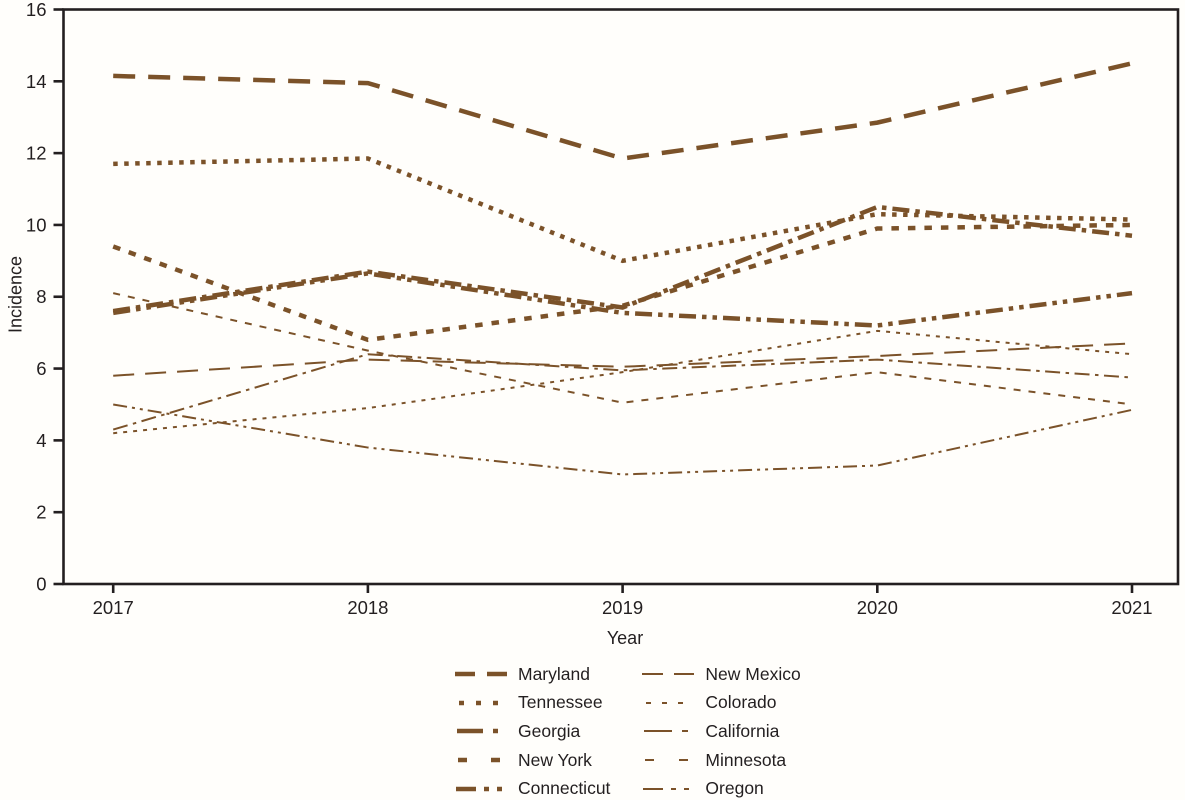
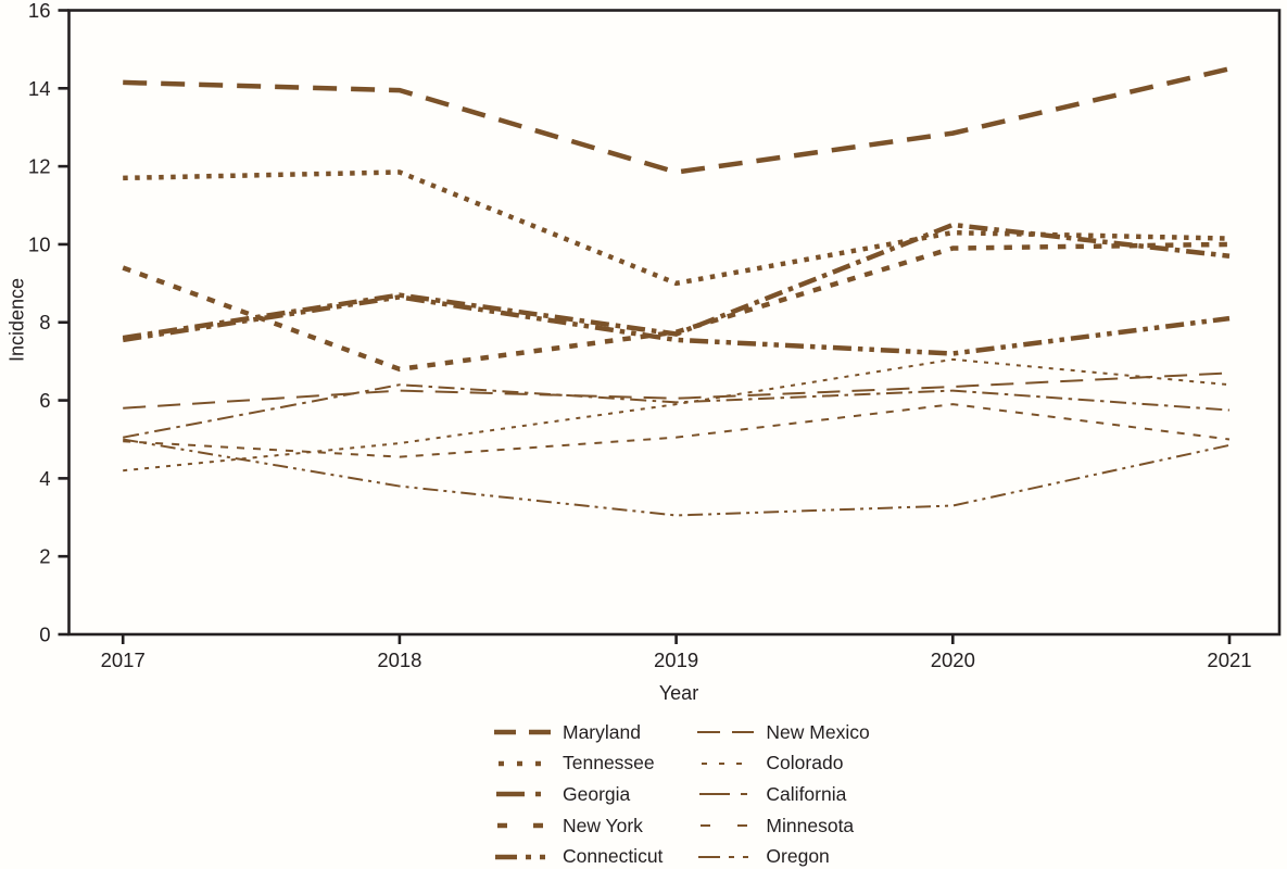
California/2017: 4.3 -> 5.0
Minnesota/2017: 8.1 -> 5.0
Minnesota/2018: 6.5 -> 4.5
